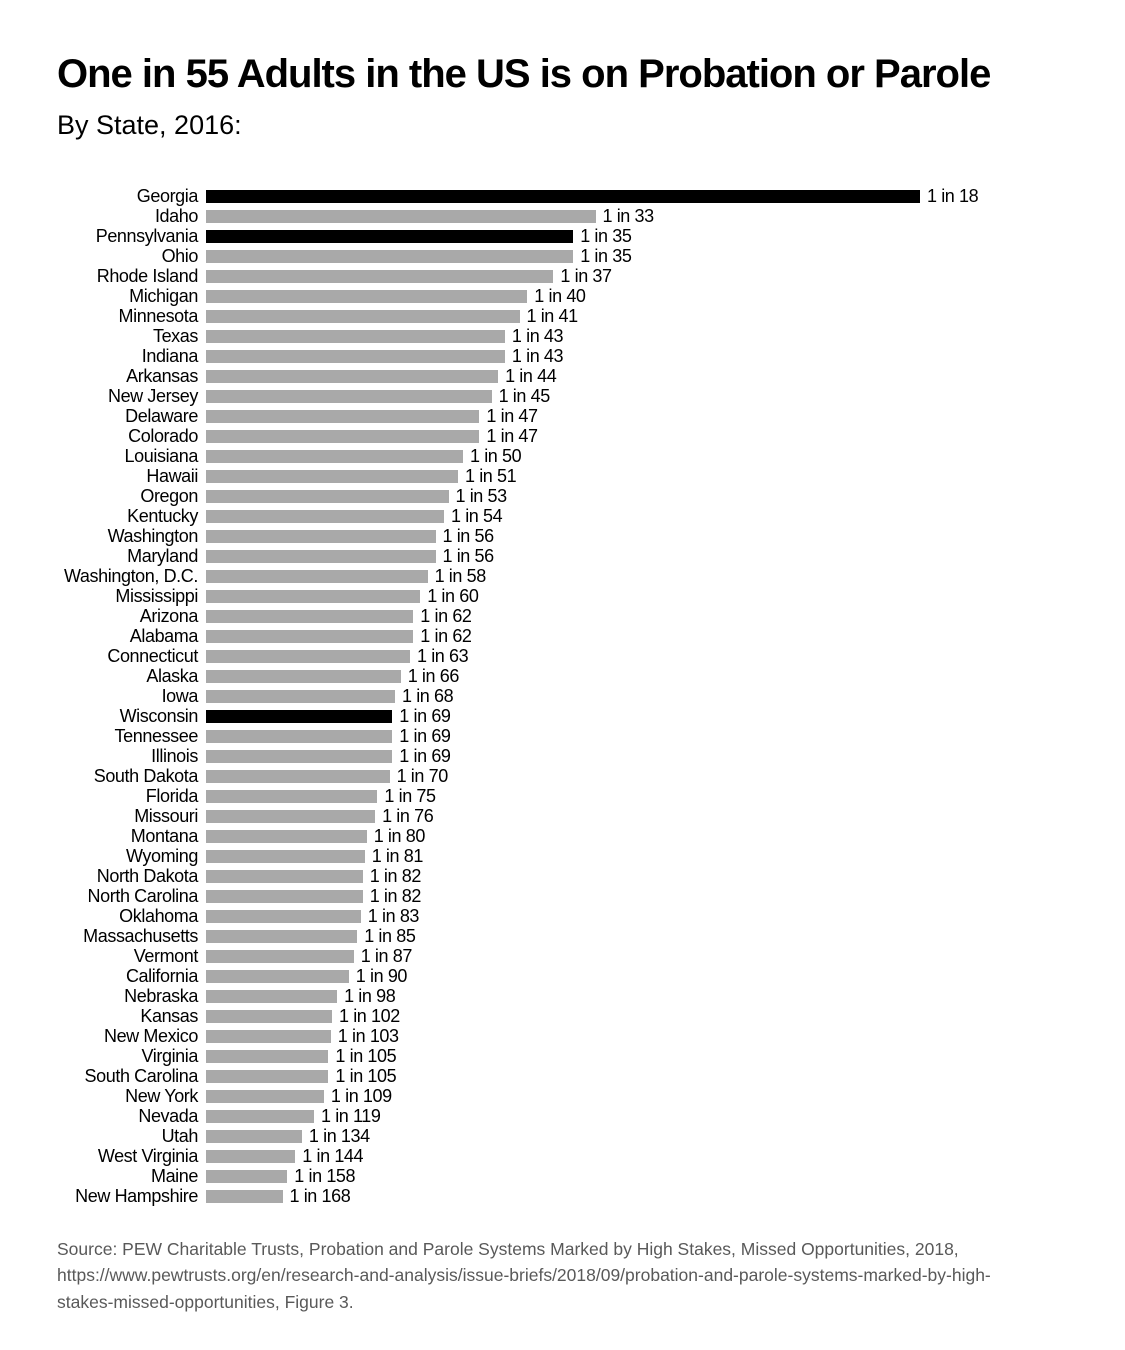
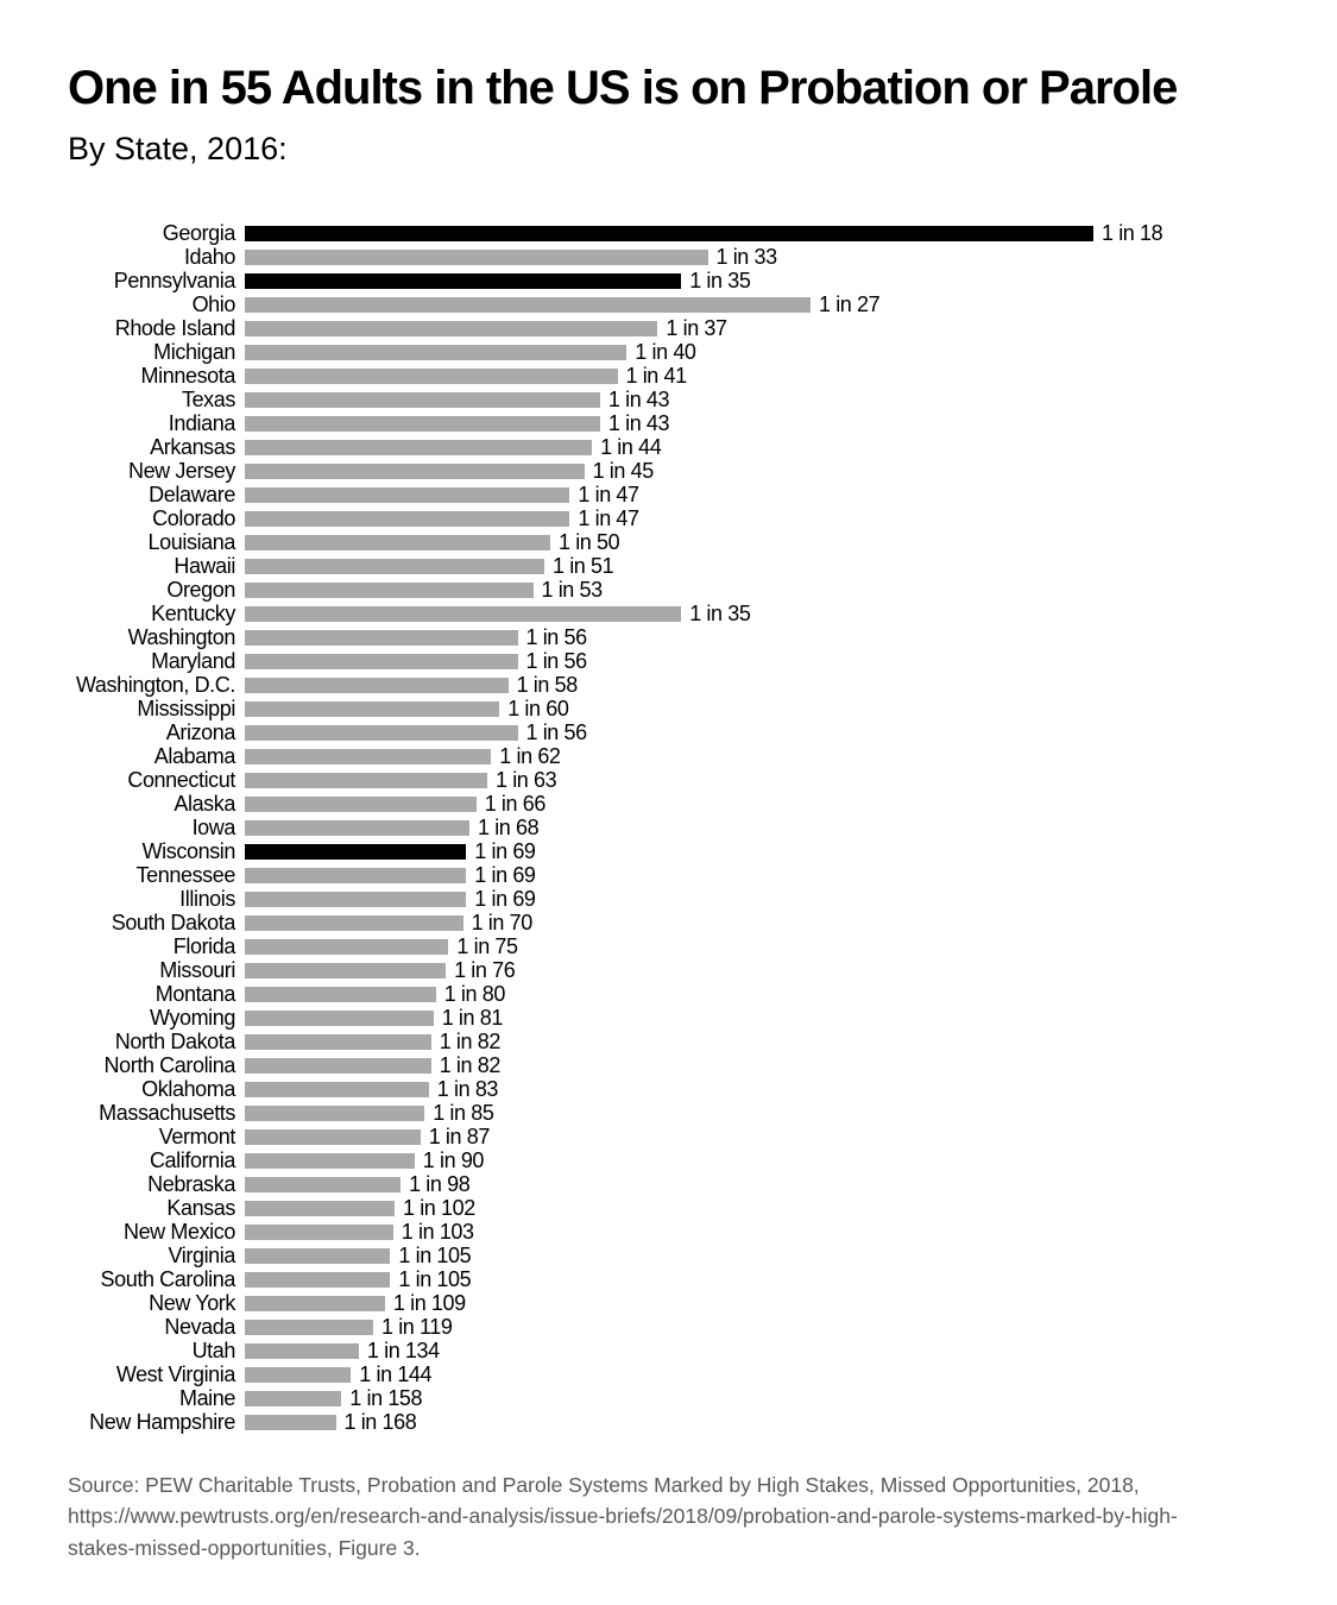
Ohio: 35 -> 27
Kentucky: 54 -> 35
Arizona: 62 -> 56
